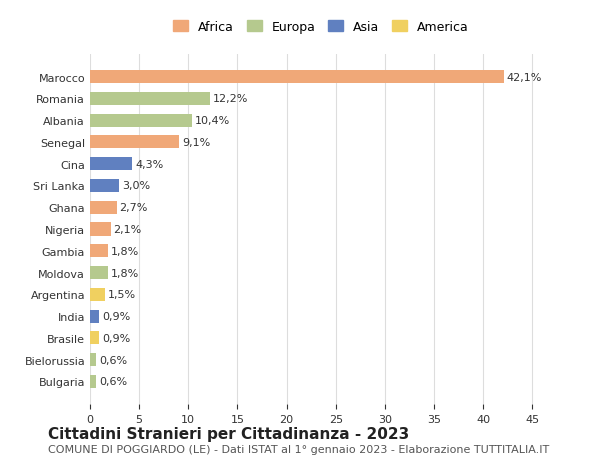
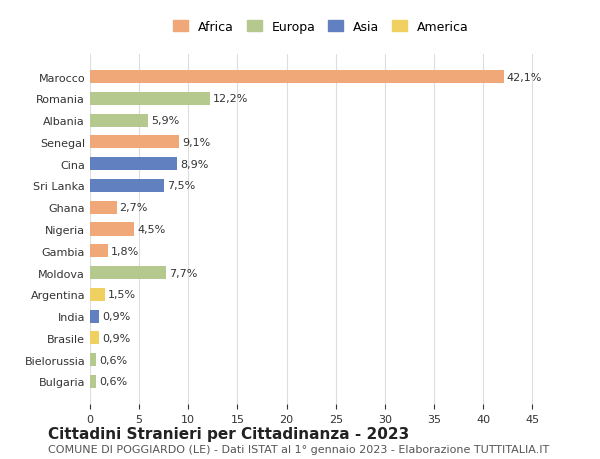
Albania: 10,4% -> 5,9%
Cina: 4,3% -> 8,9%
Sri Lanka: 3,0% -> 7,5%
Nigeria: 2,1% -> 4,5%
Moldova: 1,8% -> 7,7%
